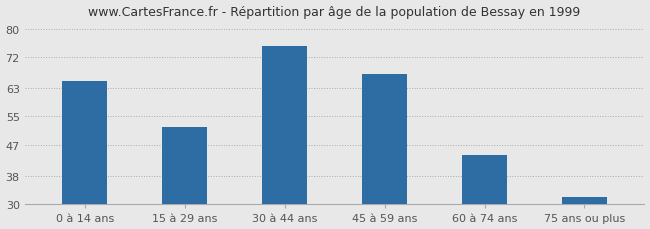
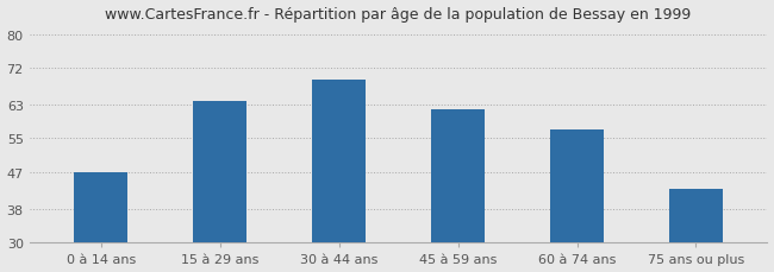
0 à 14 ans: 65 -> 47
15 à 29 ans: 52 -> 64
30 à 44 ans: 75 -> 69
45 à 59 ans: 67 -> 62
60 à 74 ans: 44 -> 57
75 ans ou plus: 32 -> 43
